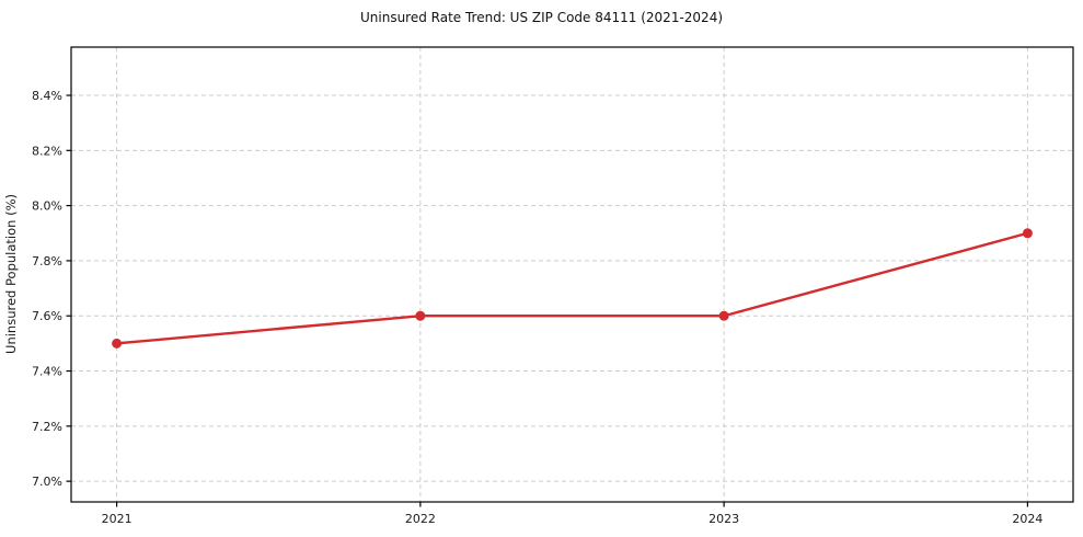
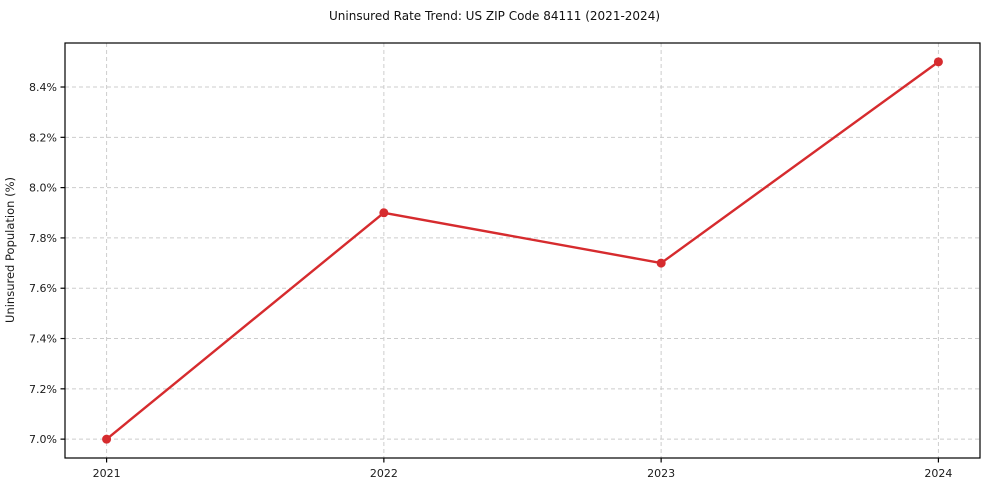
2021: 7.5% -> 7.0%
2022: 7.6% -> 7.9%
2023: 7.6% -> 7.7%
2024: 7.9% -> 8.5%
